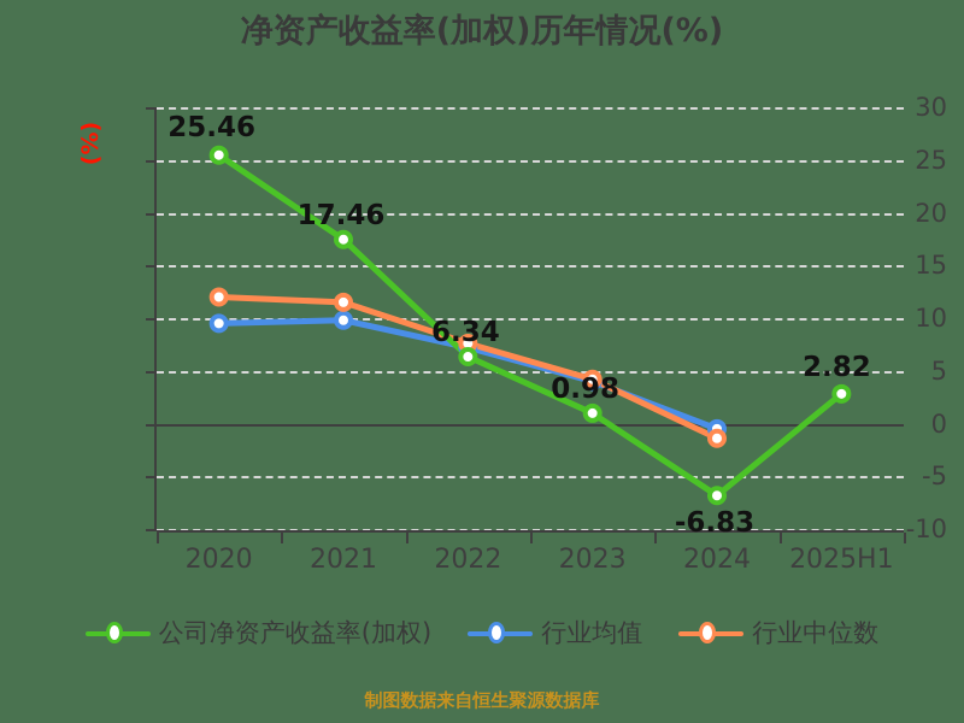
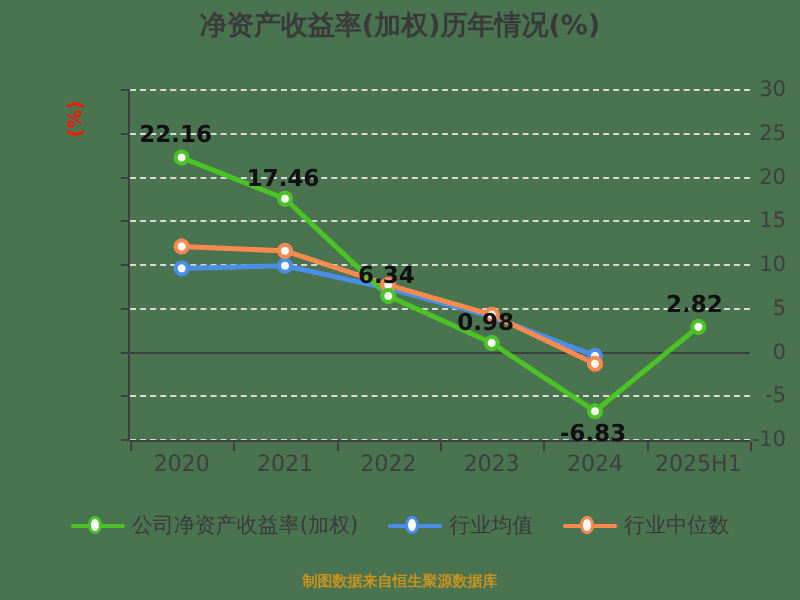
公司净资产收益率(加权)/2020: 25.46 -> 22.16
